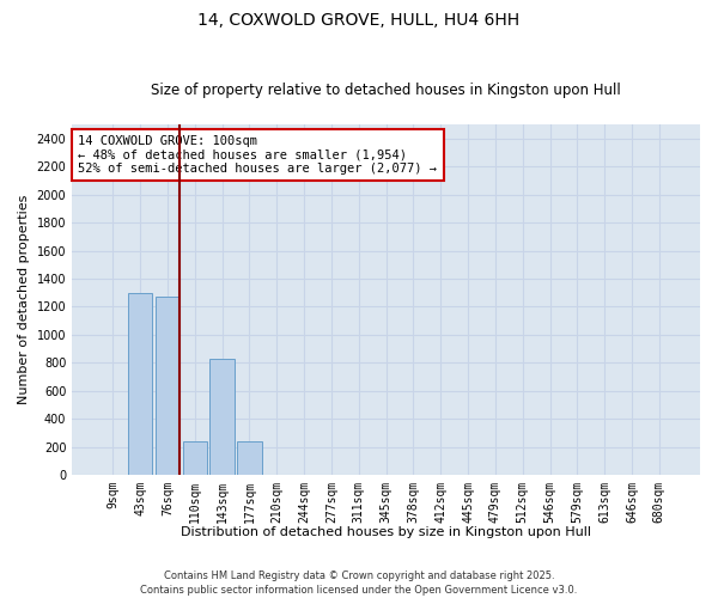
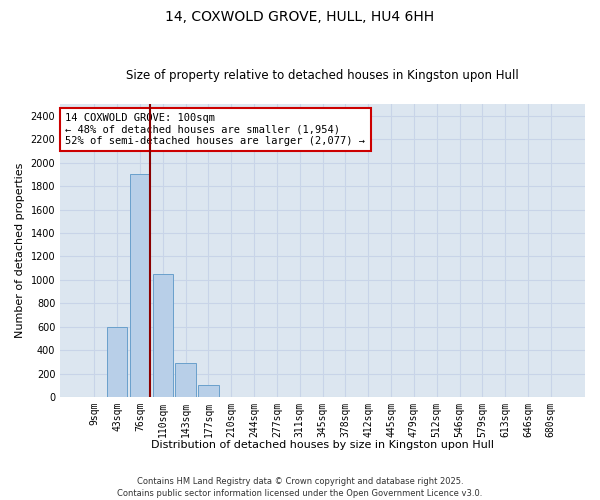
43sqm: 1300 -> 600
76sqm: 1270 -> 1900
110sqm: 240 -> 1050
143sqm: 830 -> 290
177sqm: 240 -> 100
